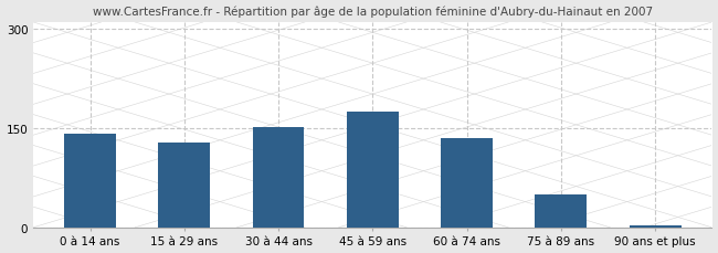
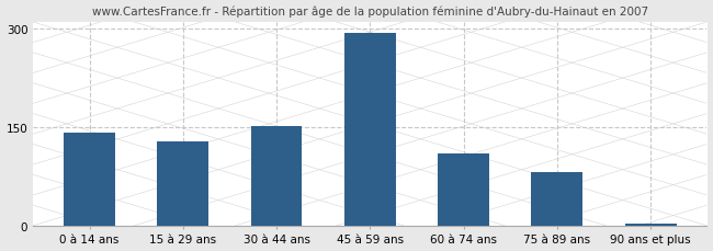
45 à 59 ans: 175 -> 294
60 à 74 ans: 135 -> 110
75 à 89 ans: 50 -> 82
